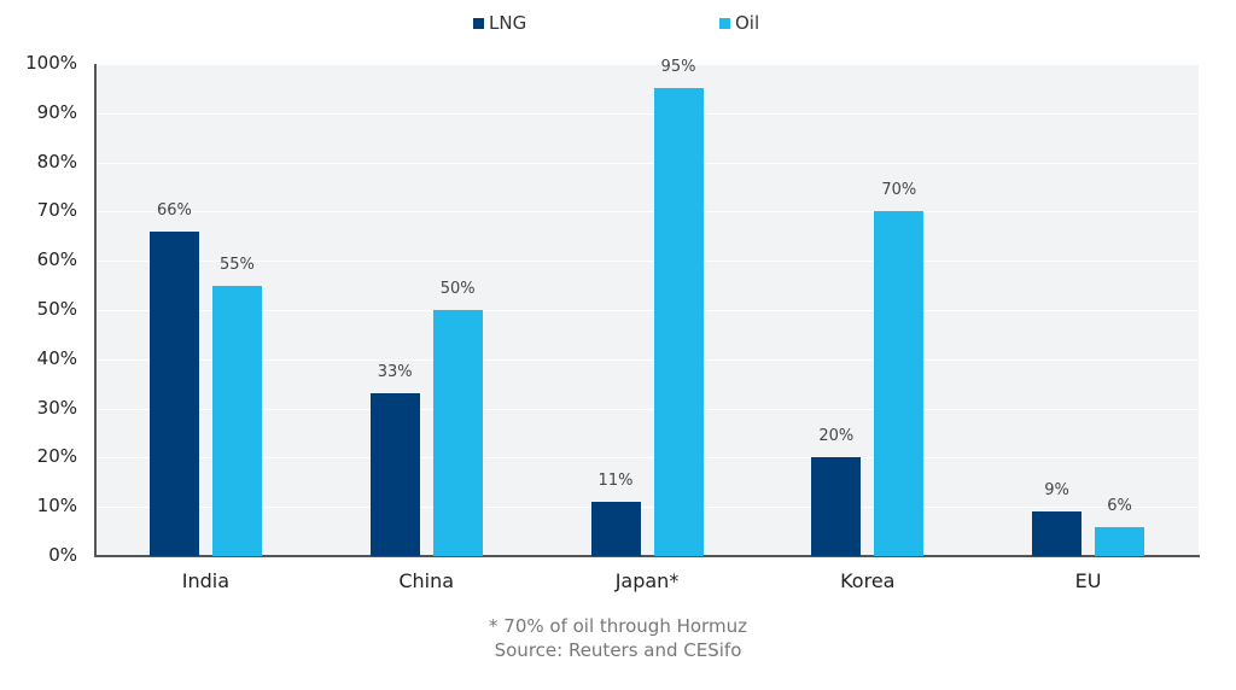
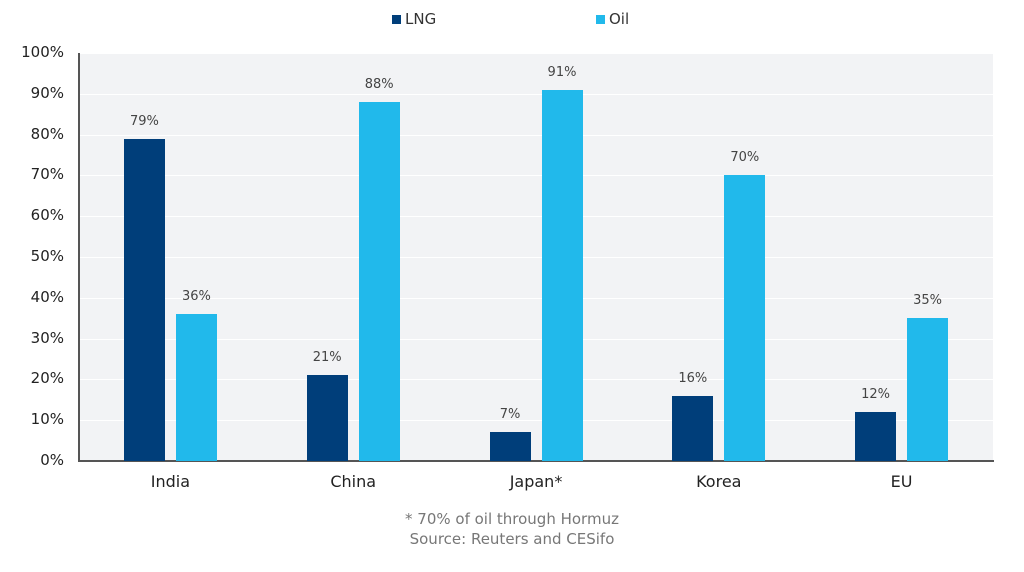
LNG/India: 66% -> 79%
Oil/India: 55% -> 36%
LNG/China: 33% -> 21%
Oil/China: 50% -> 88%
LNG/Japan*: 11% -> 7%
Oil/Japan*: 95% -> 91%
LNG/Korea: 20% -> 16%
LNG/EU: 9% -> 12%
Oil/EU: 6% -> 35%
